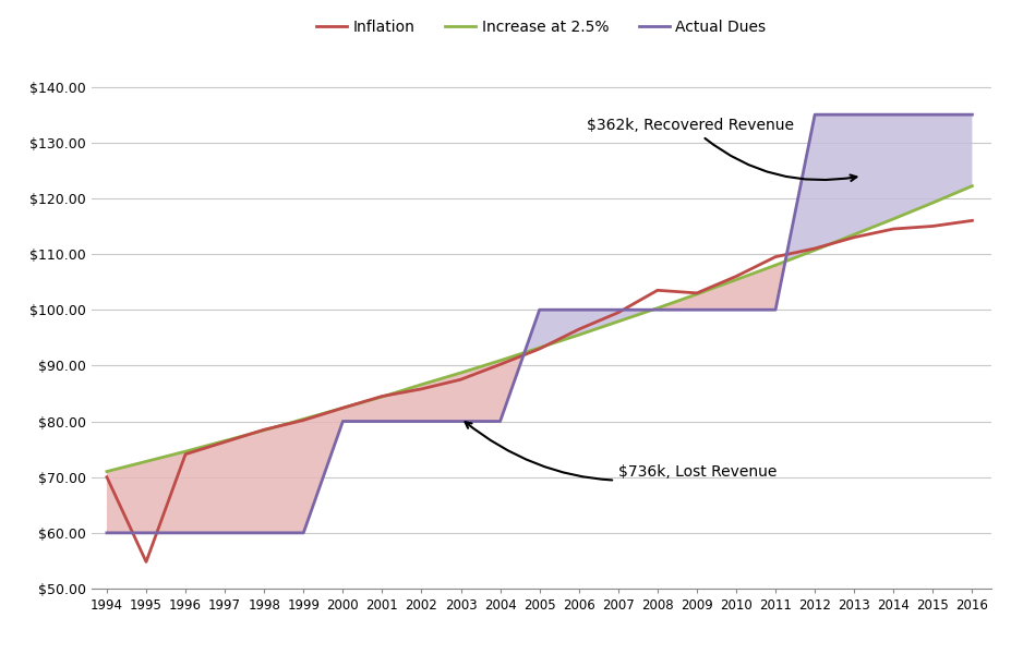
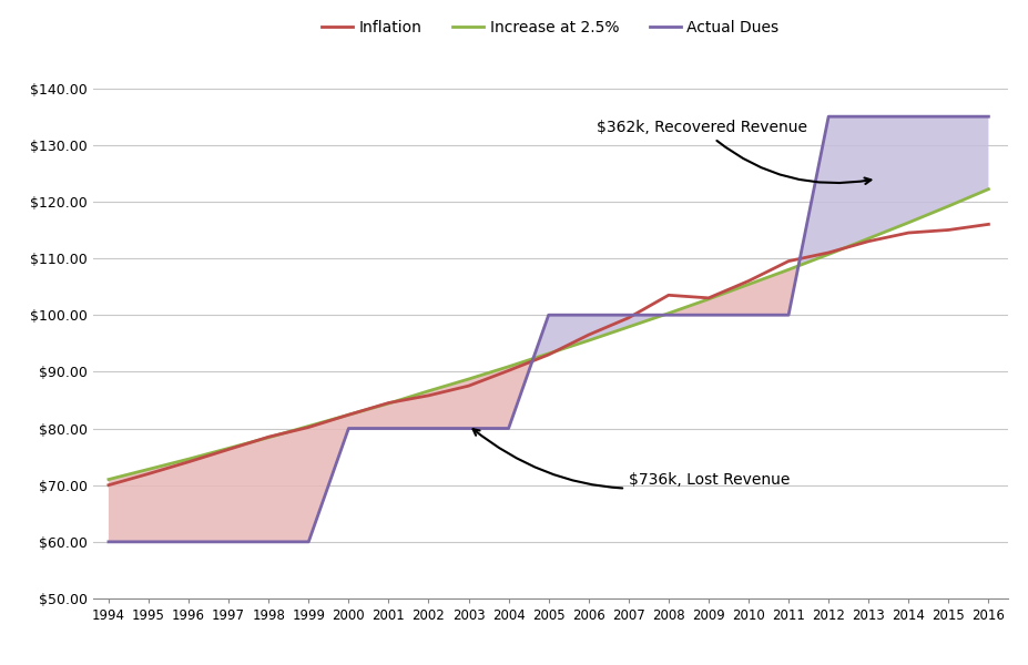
Inflation/1995: $54.8 -> $72.0
